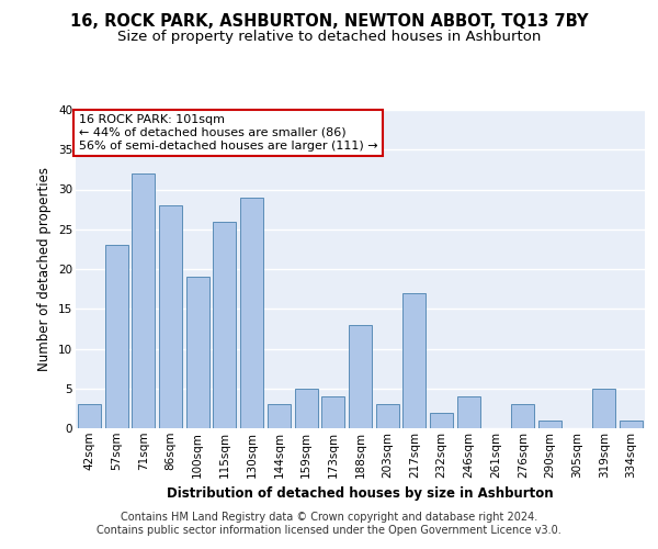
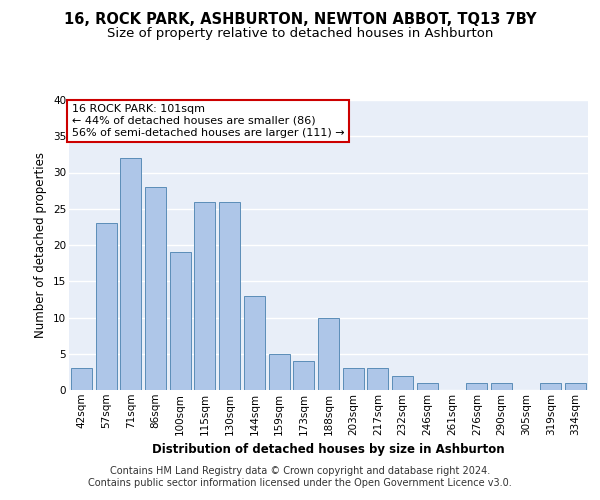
130sqm: 29 -> 26
144sqm: 3 -> 13
188sqm: 13 -> 10
217sqm: 17 -> 3
246sqm: 4 -> 1
276sqm: 3 -> 1
319sqm: 5 -> 1
